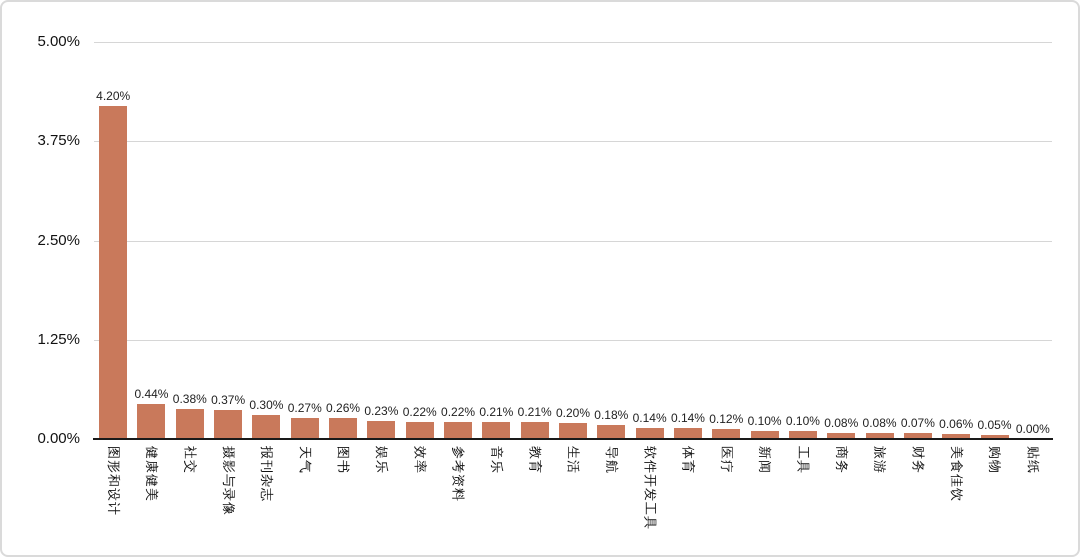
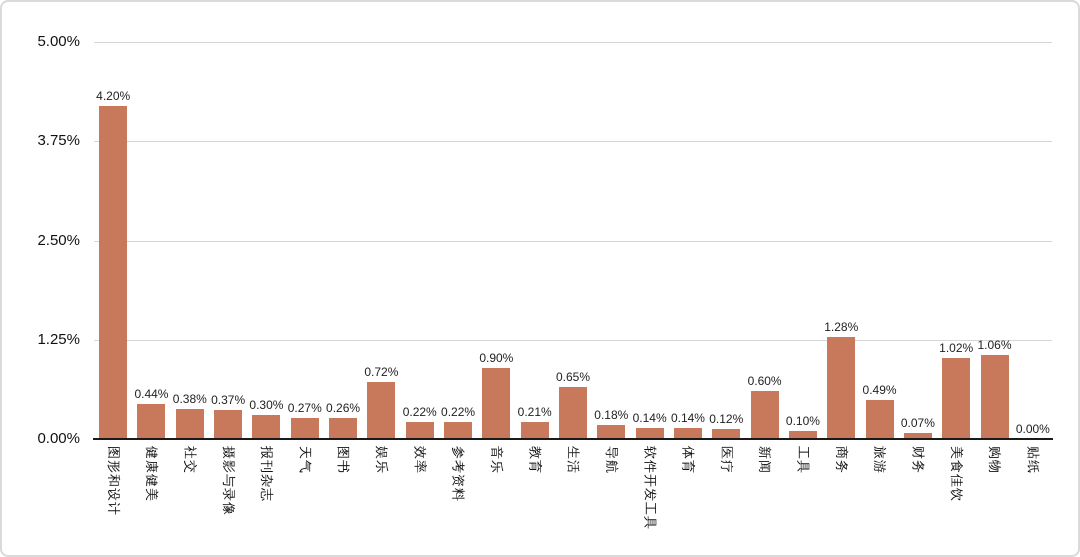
娱乐: 0.23% -> 0.72%
音乐: 0.21% -> 0.90%
生活: 0.20% -> 0.65%
新闻: 0.10% -> 0.60%
商务: 0.08% -> 1.28%
旅游: 0.08% -> 0.49%
美食佳饮: 0.06% -> 1.02%
购物: 0.05% -> 1.06%
